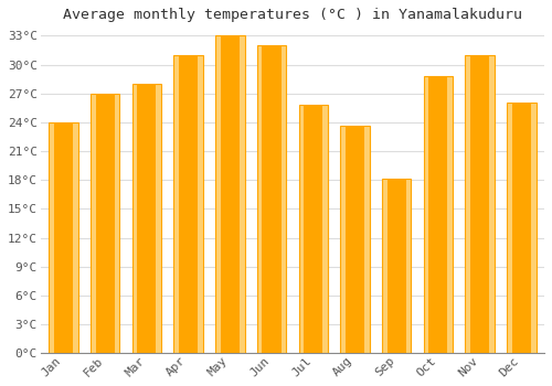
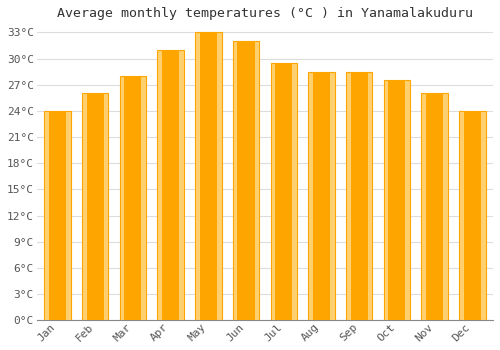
Feb: 27.0°C -> 26.0°C
Jul: 25.8°C -> 29.5°C
Aug: 23.6°C -> 28.5°C
Sep: 18.2°C -> 28.5°C
Oct: 28.8°C -> 27.5°C
Nov: 31.0°C -> 26.0°C
Dec: 26.0°C -> 24.0°C
